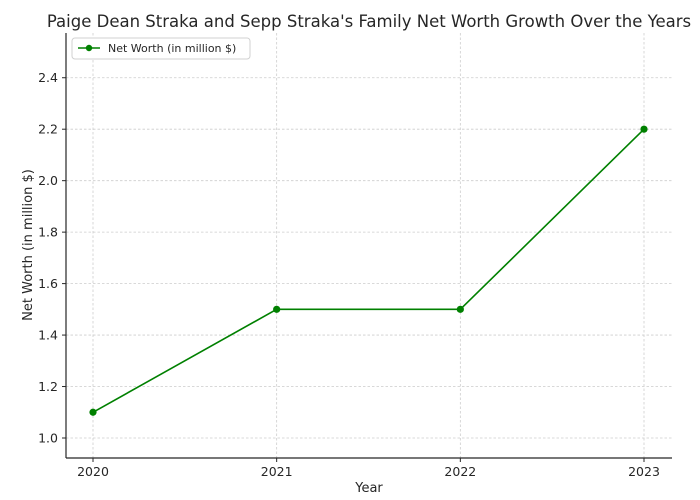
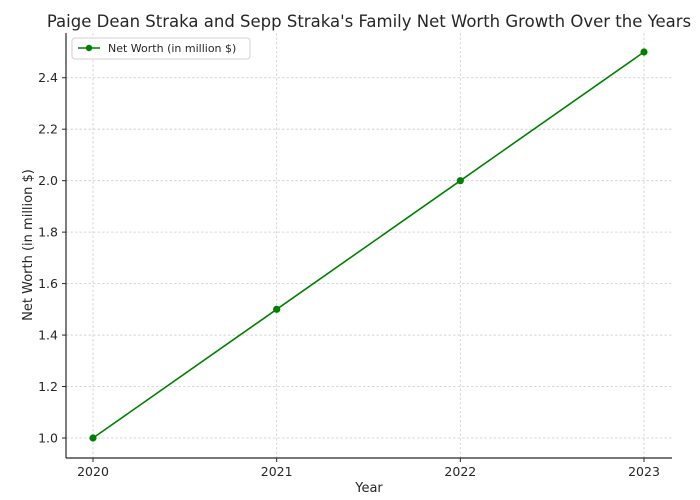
2020: 1.1 -> 1.0
2022: 1.5 -> 2.0
2023: 2.2 -> 2.5
